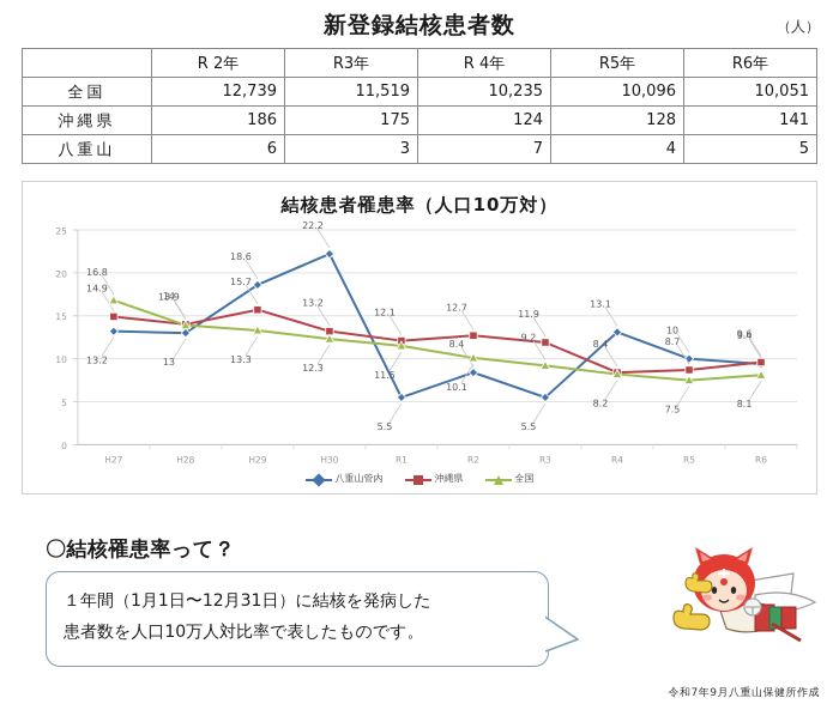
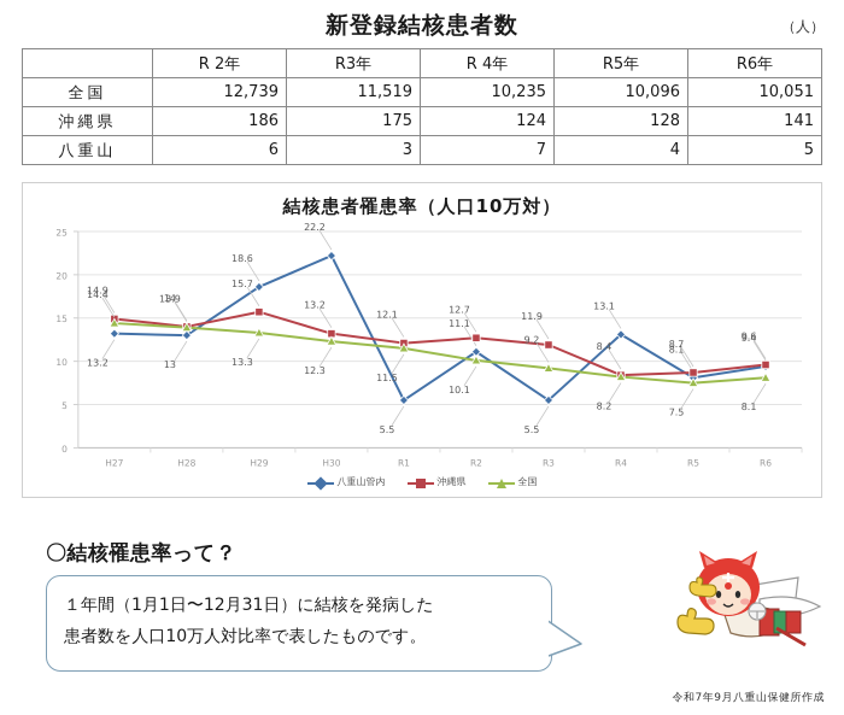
全国/H27: 16.8 -> 14.4
八重山管内/R2: 8.4 -> 11.1
八重山管内/R5: 10 -> 8.1
